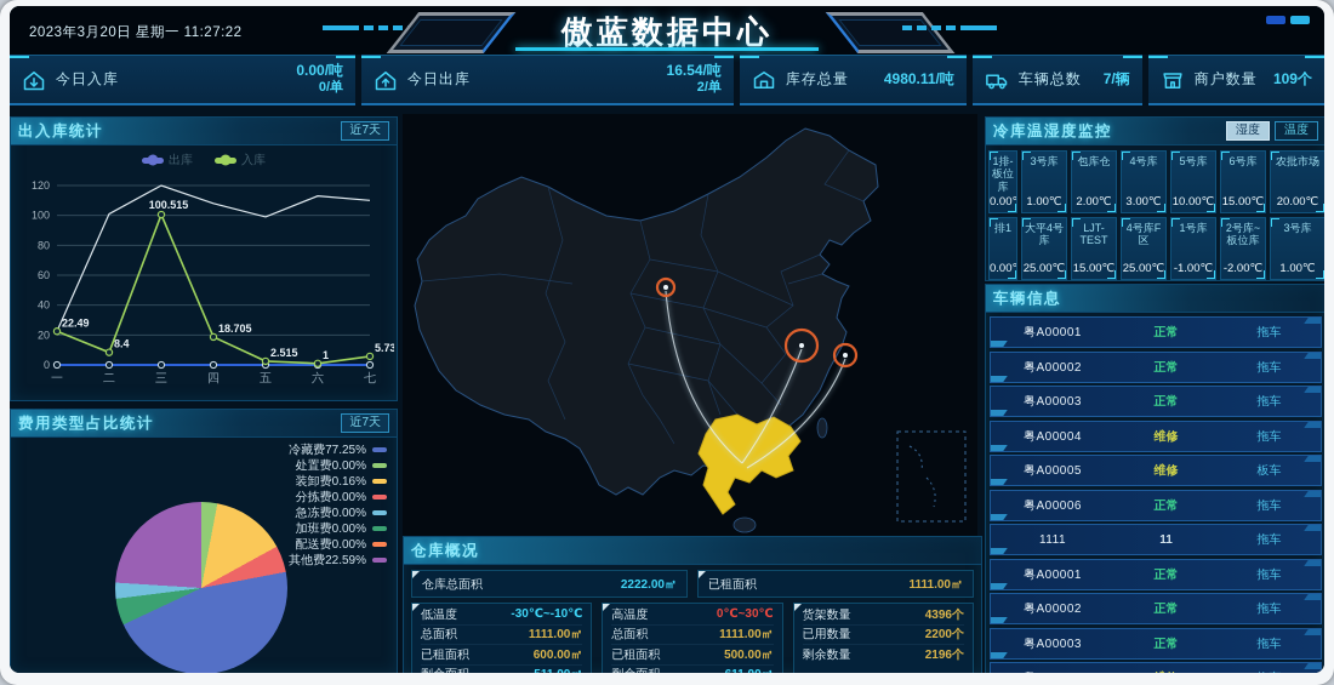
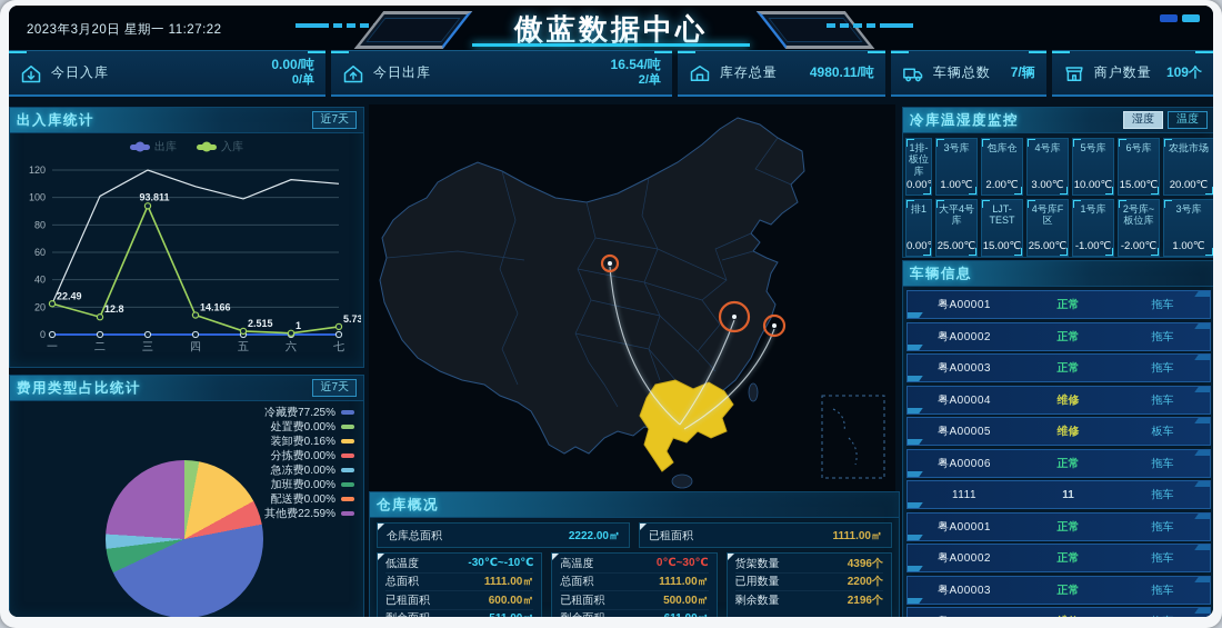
出入库统计/入库/二: 8.4 -> 12.8
出入库统计/入库/三: 100.515 -> 93.811
出入库统计/入库/四: 18.705 -> 14.166
